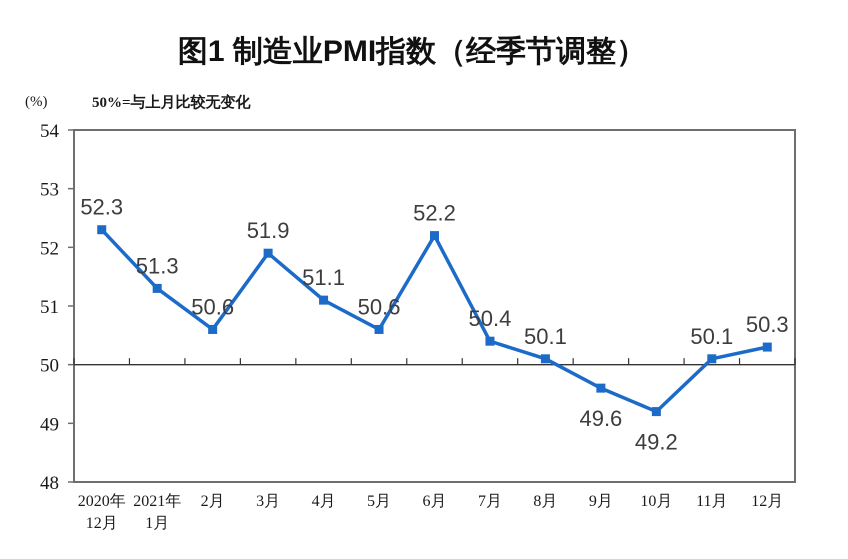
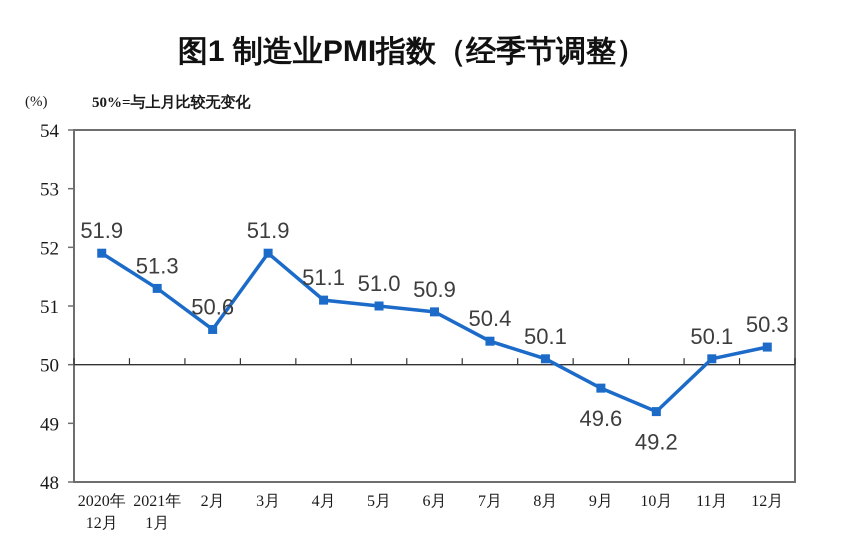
2020年 12月: 52.3 -> 51.9
5月: 50.6 -> 51.0
6月: 52.2 -> 50.9
